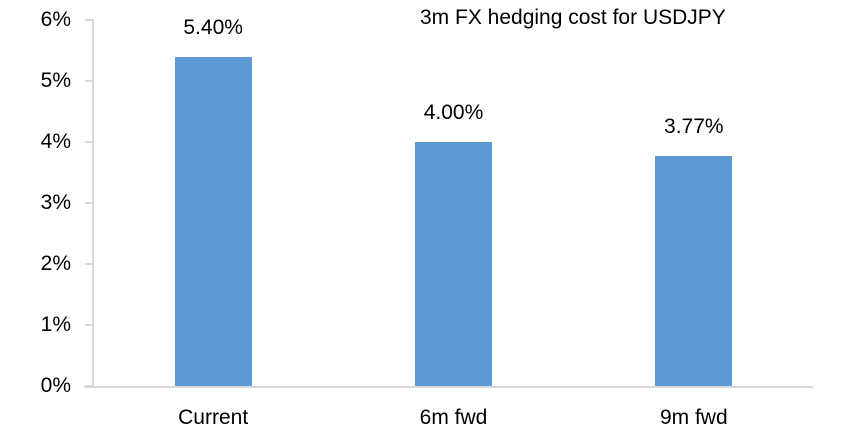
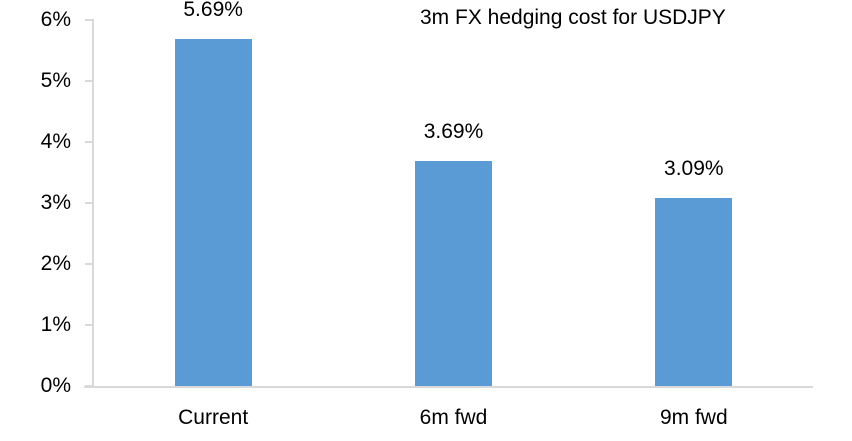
Current: 5.40% -> 5.69%
6m fwd: 4.00% -> 3.69%
9m fwd: 3.77% -> 3.09%
